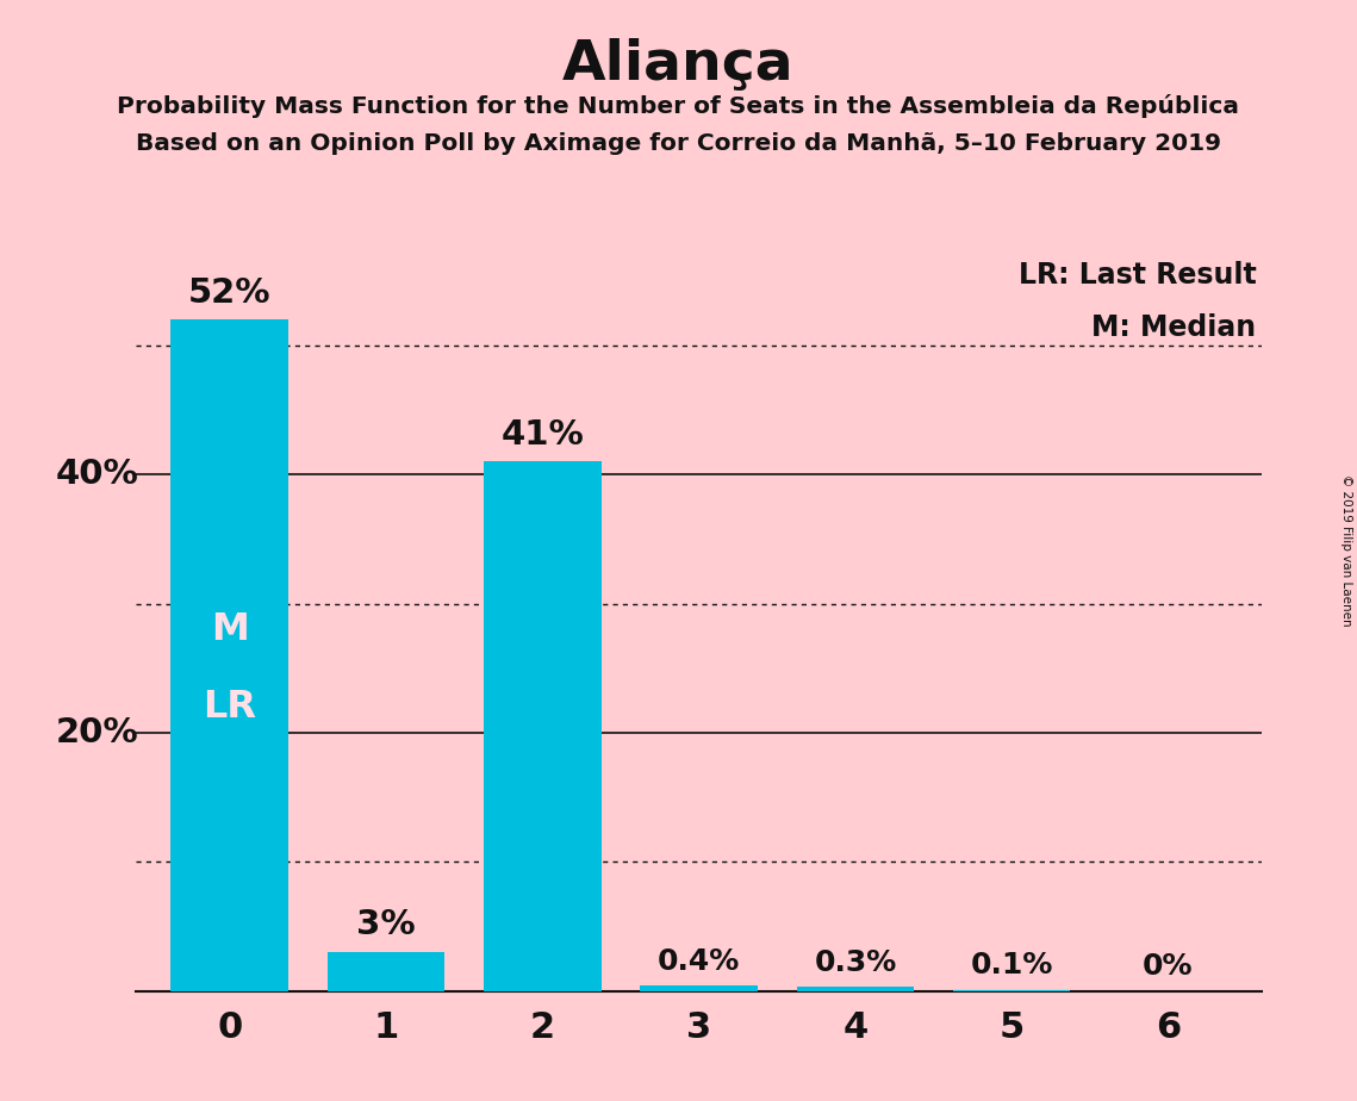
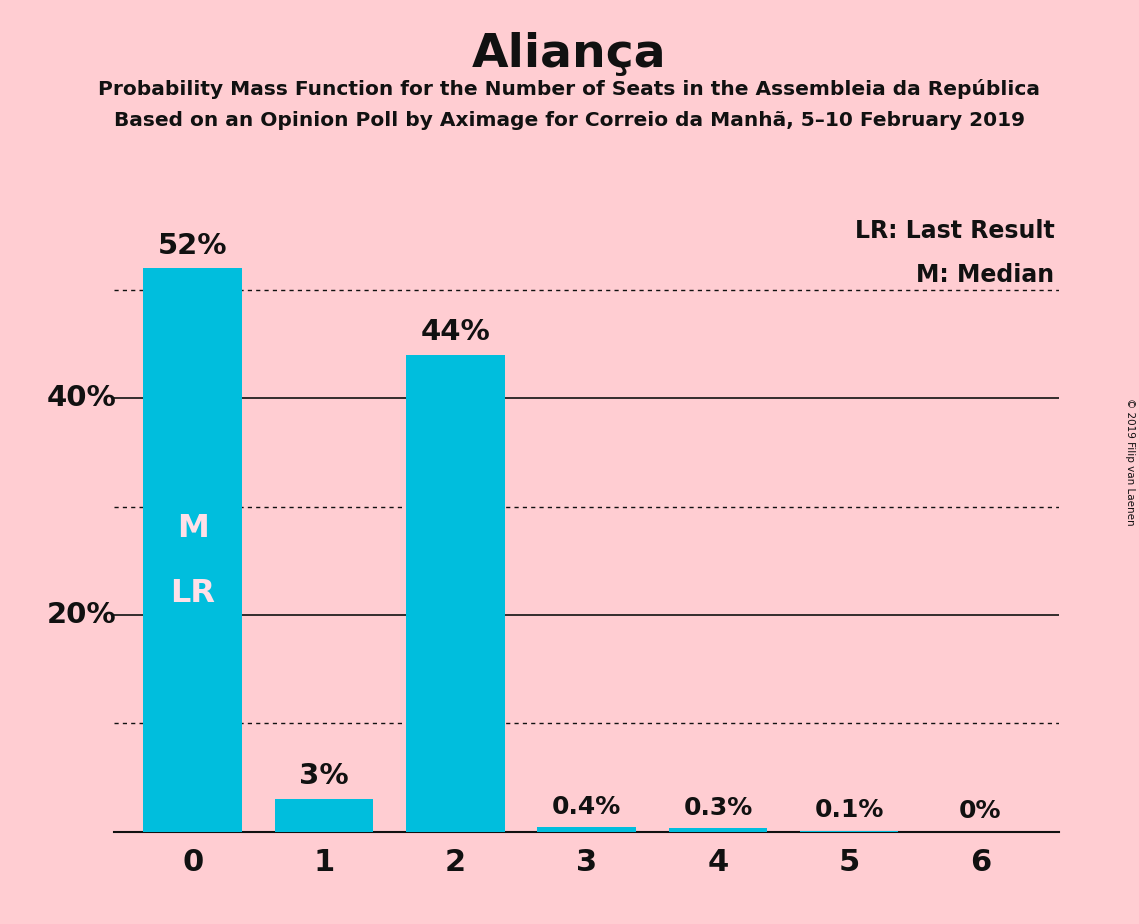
2: 41% -> 44%
